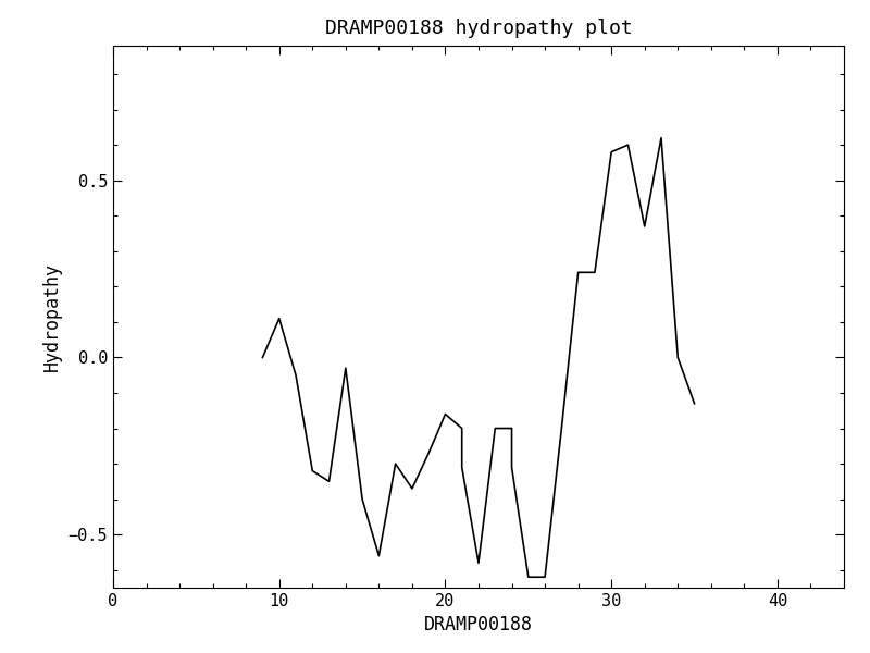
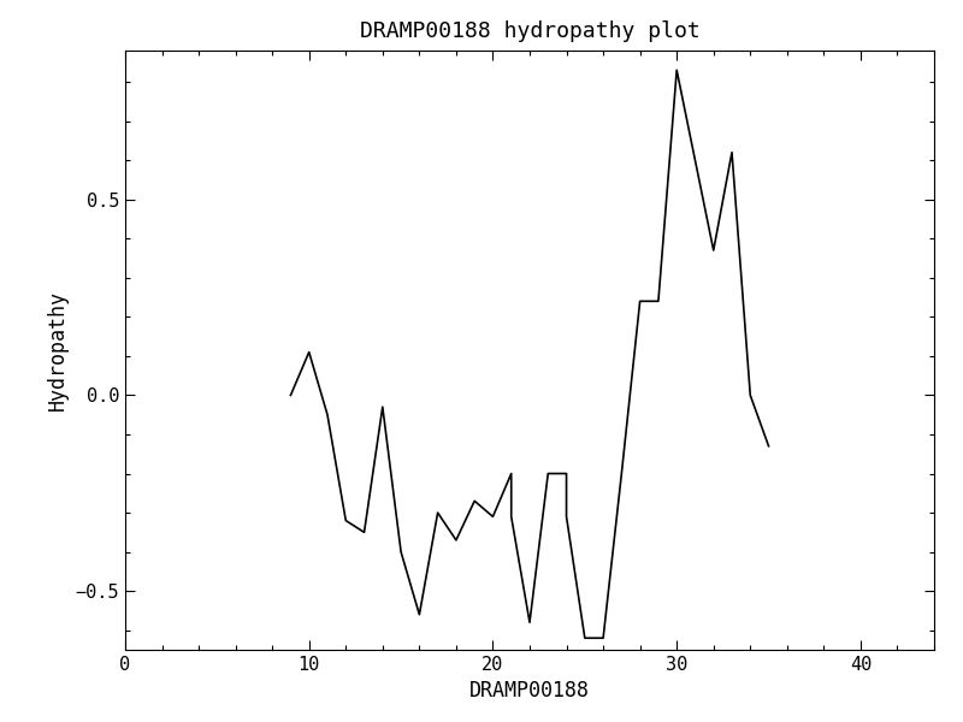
20: -0.16 -> -0.31
30: 0.58 -> 0.83
